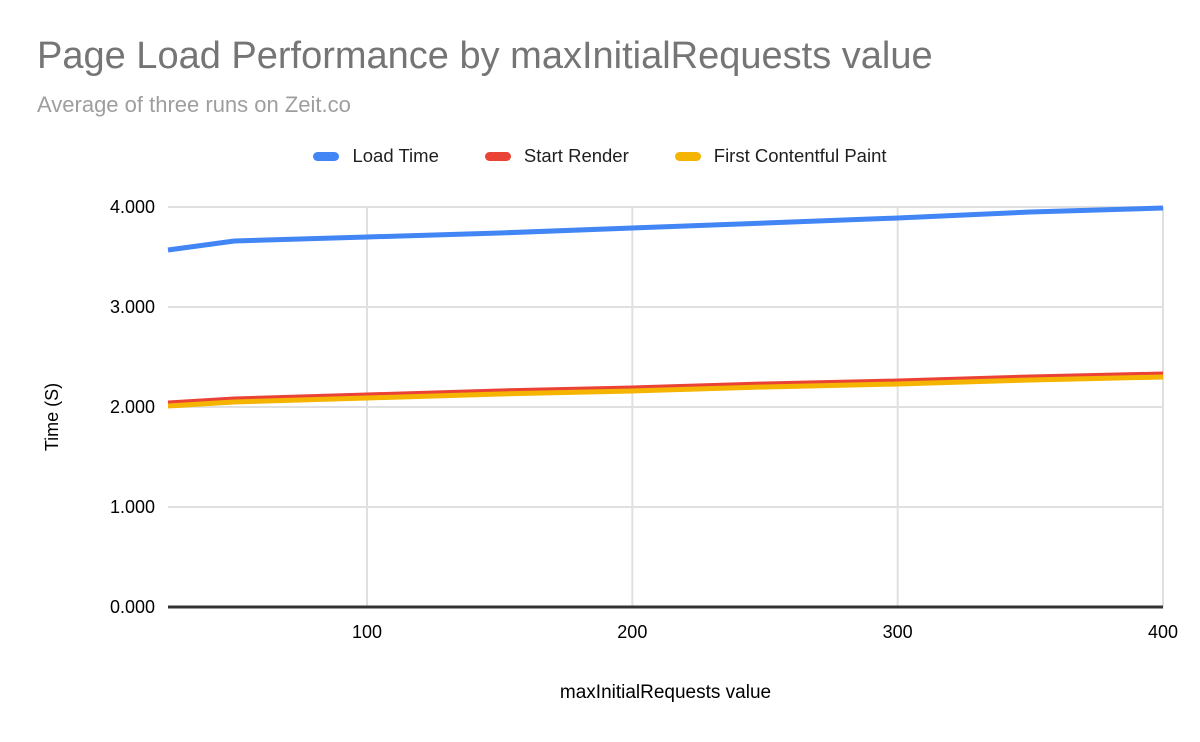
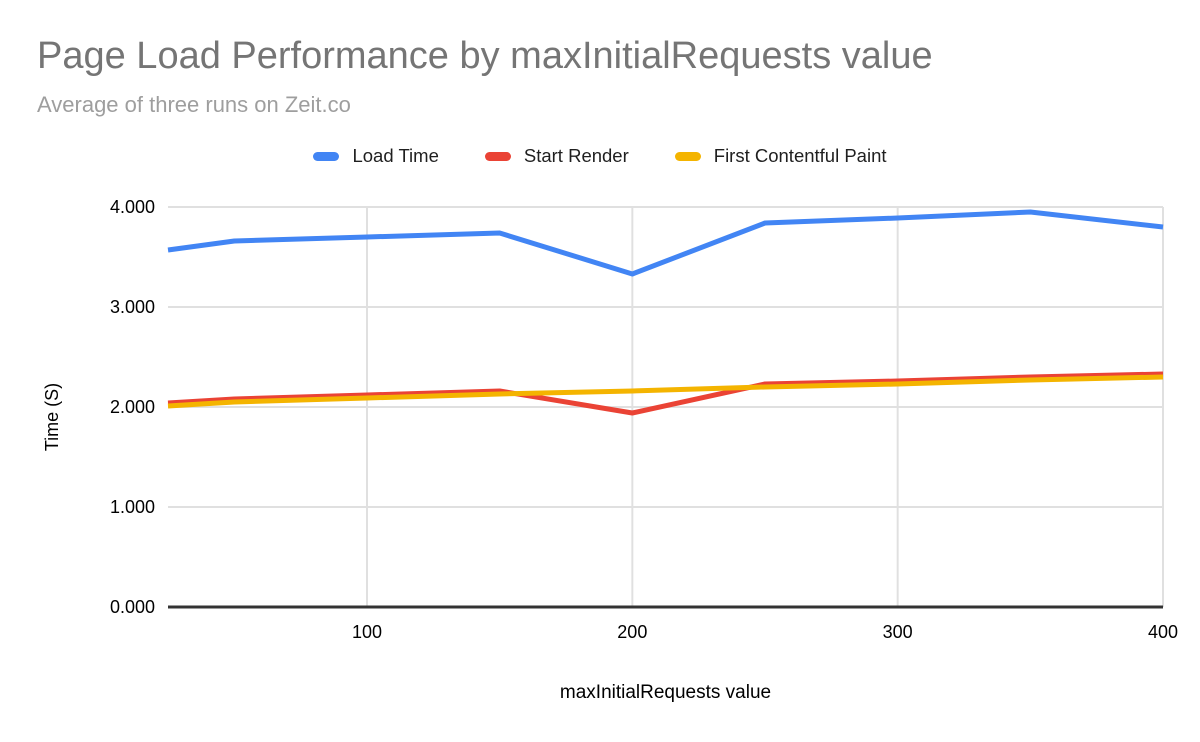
Load Time/200: 3.79 -> 3.33
Start Render/200: 2.19 -> 1.94
Load Time/400: 3.99 -> 3.80
